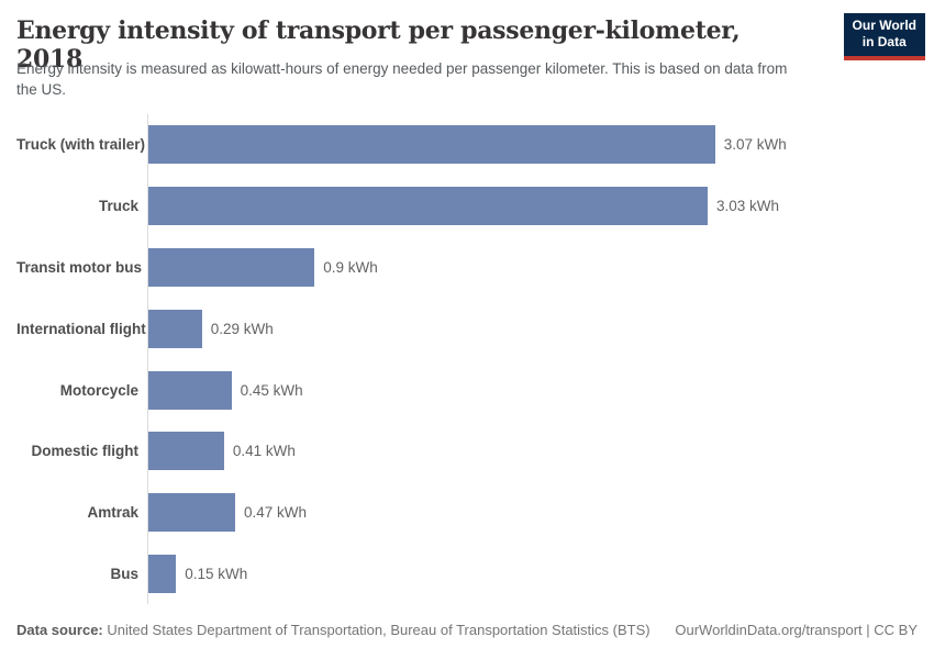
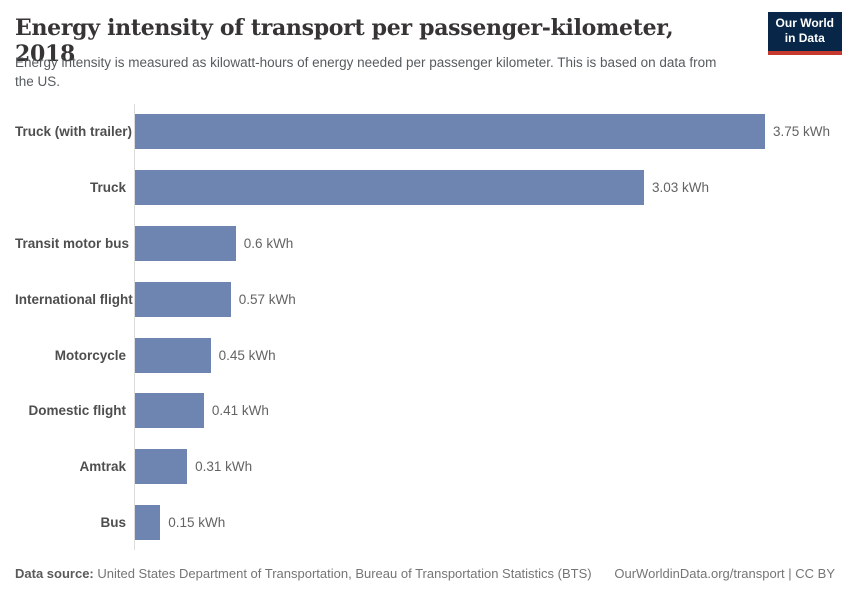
Truck (with trailer): 3.07 -> 3.75
Transit motor bus: 0.9 -> 0.6
International flight: 0.29 -> 0.57
Amtrak: 0.47 -> 0.31
